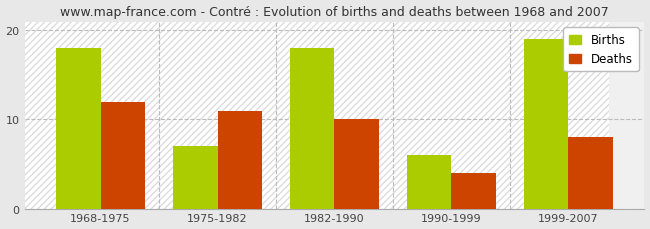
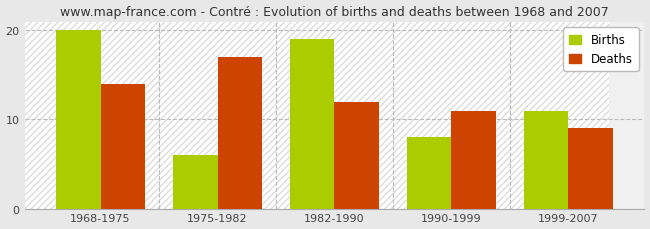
Births/1968-1975: 18 -> 20
Deaths/1968-1975: 12 -> 14
Births/1975-1982: 7 -> 6
Deaths/1975-1982: 11 -> 17
Births/1982-1990: 18 -> 19
Deaths/1982-1990: 10 -> 12
Births/1990-1999: 6 -> 8
Deaths/1990-1999: 4 -> 11
Births/1999-2007: 19 -> 11
Deaths/1999-2007: 8 -> 9
